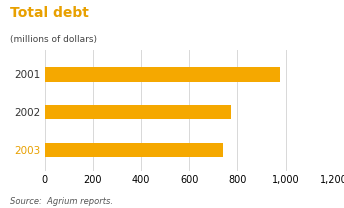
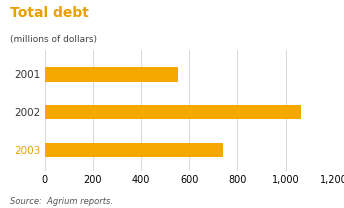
2001: 975 -> 555
2002: 775 -> 1,065
